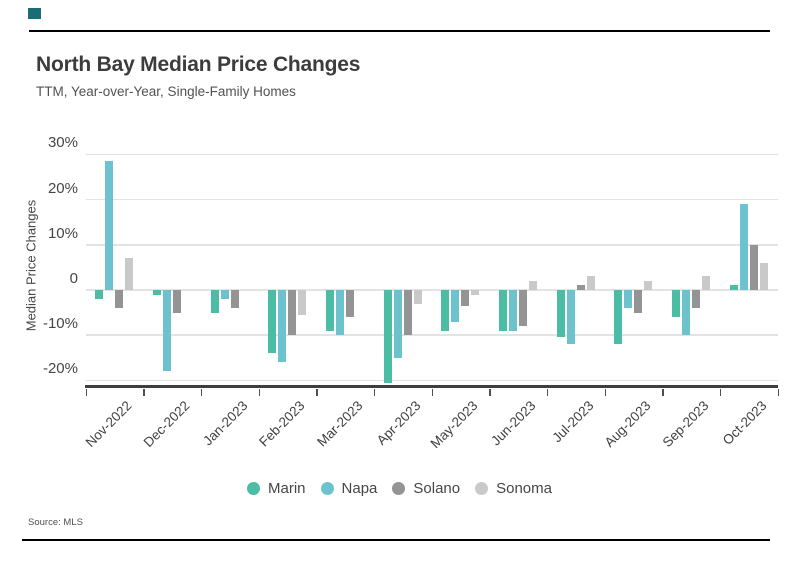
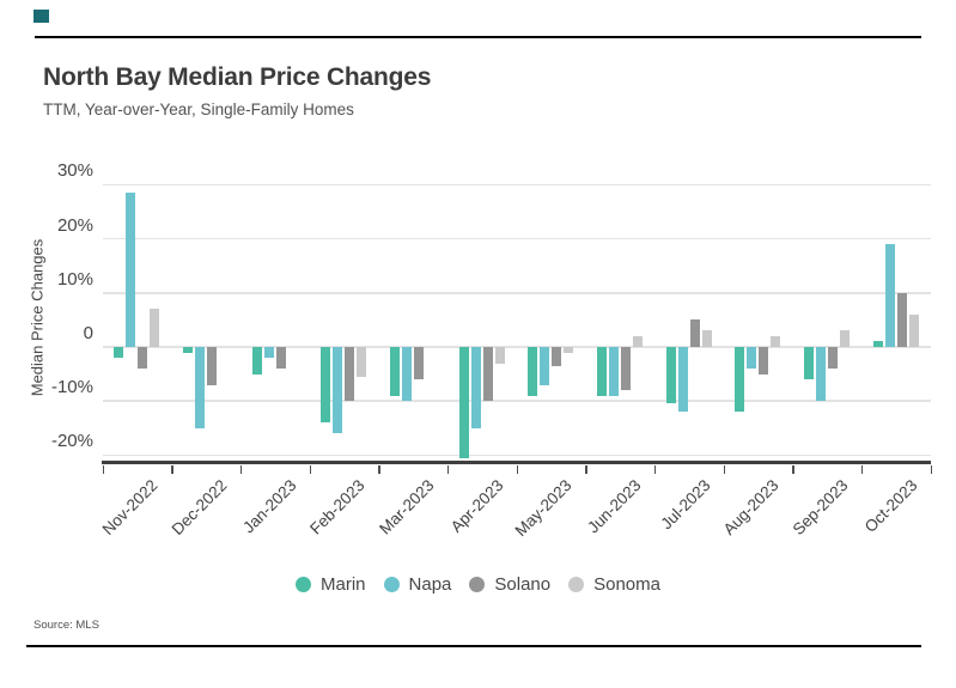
Napa/Dec-2022: -18% -> -15%
Solano/Dec-2022: -5% -> -7%
Solano/Jul-2023: 1% -> 5%
